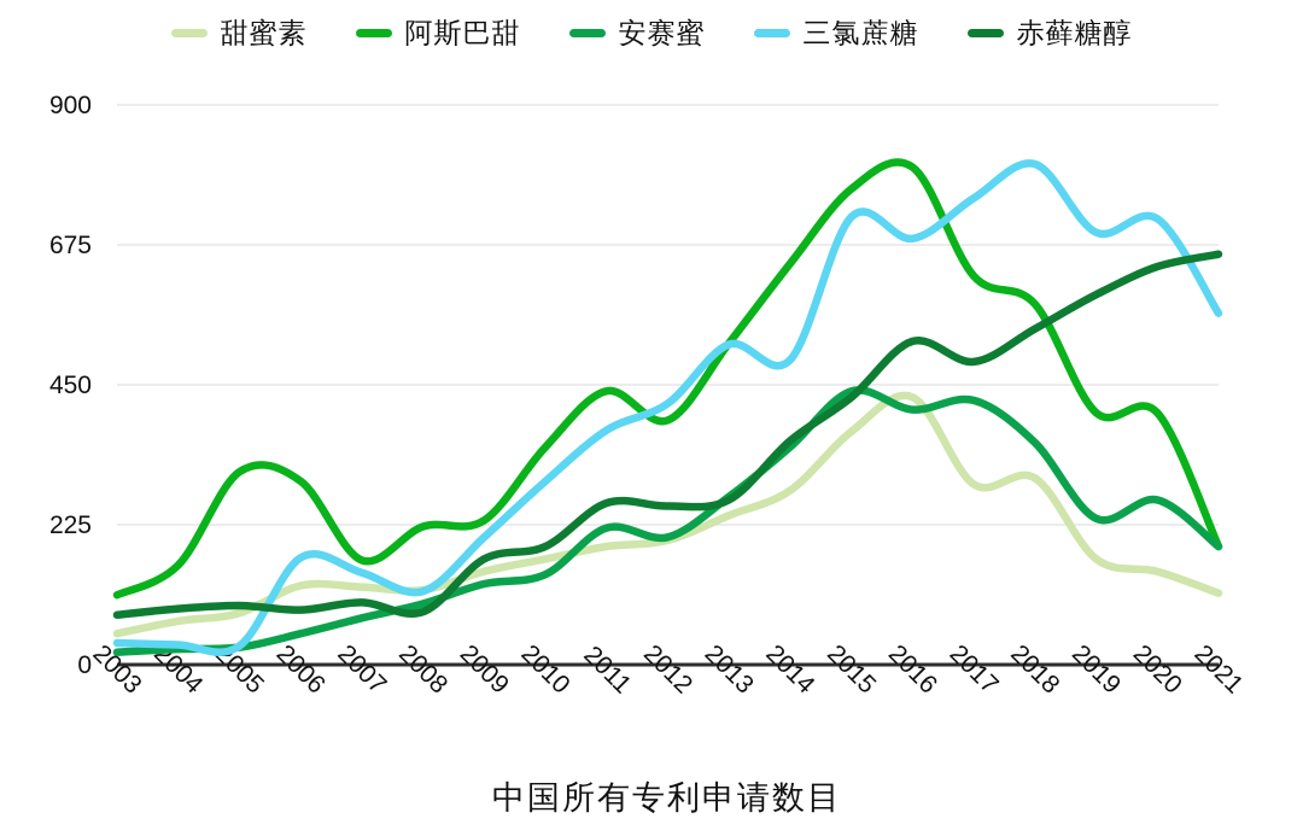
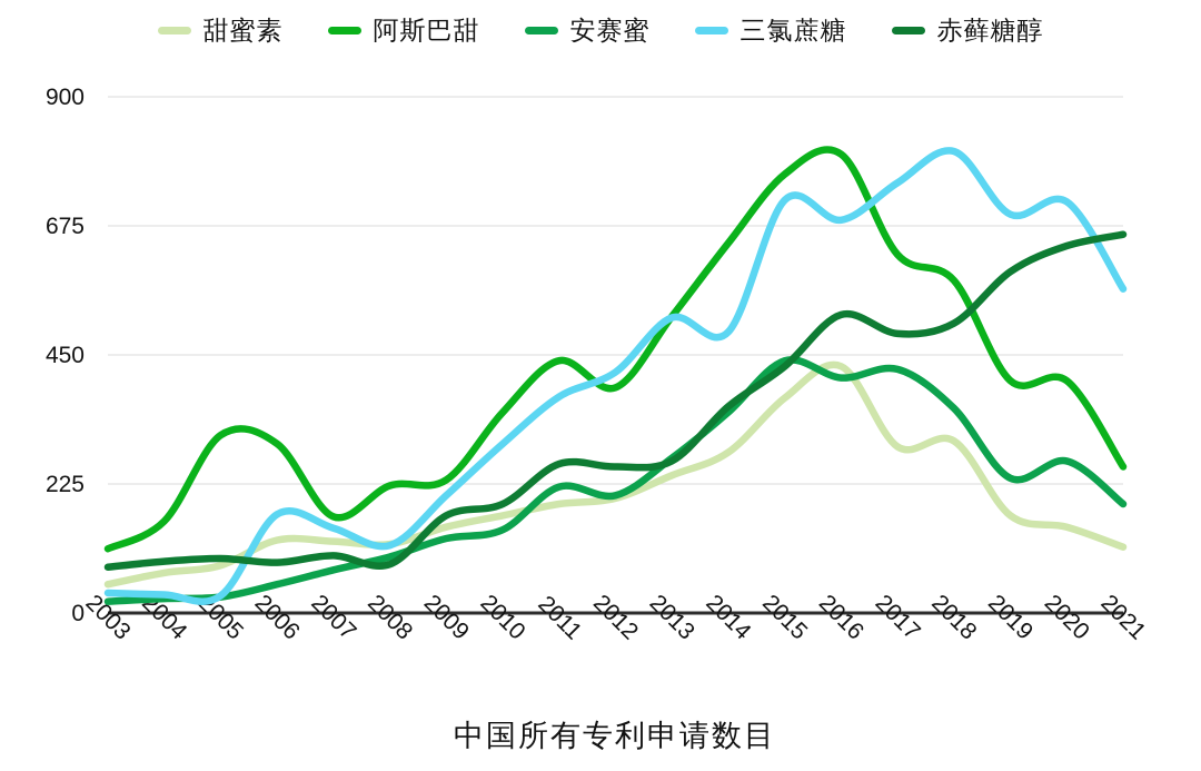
赤藓糖醇/2018: 540 -> 500
阿斯巴甜/2021: 190 -> 260
